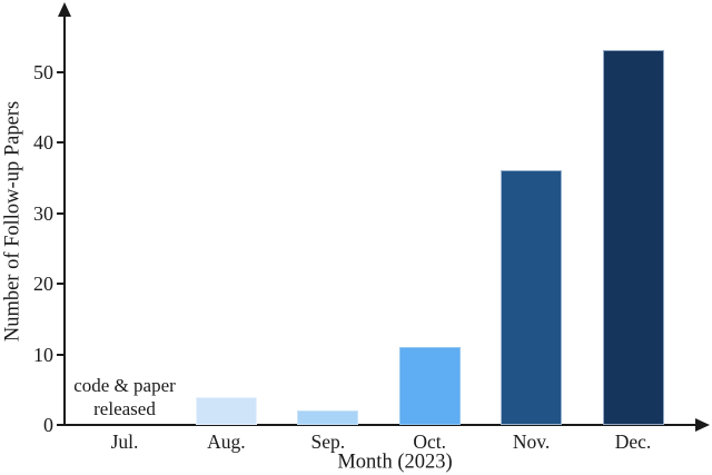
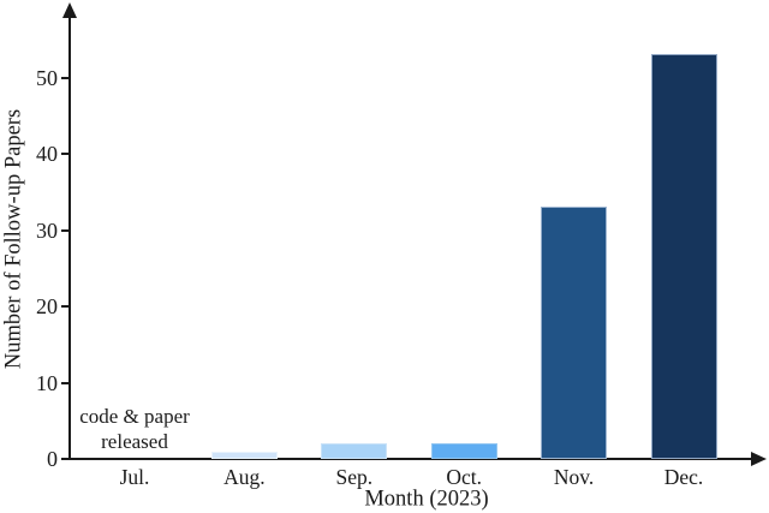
Aug.: 4 -> 1
Oct.: 11 -> 2
Nov.: 36 -> 33
